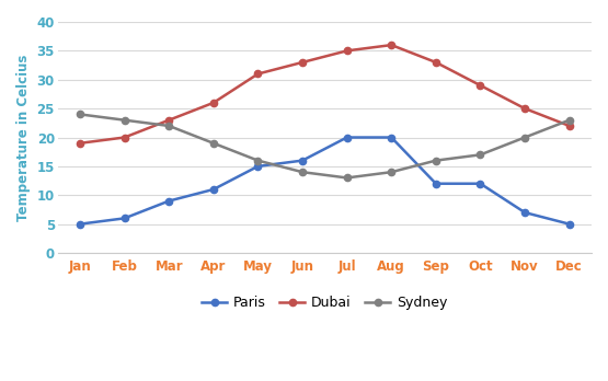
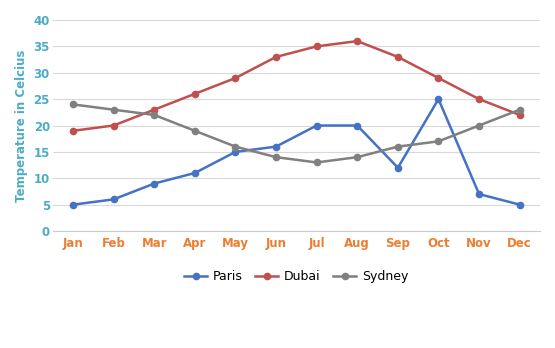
Dubai/May: 31 -> 29
Paris/Oct: 12 -> 25
